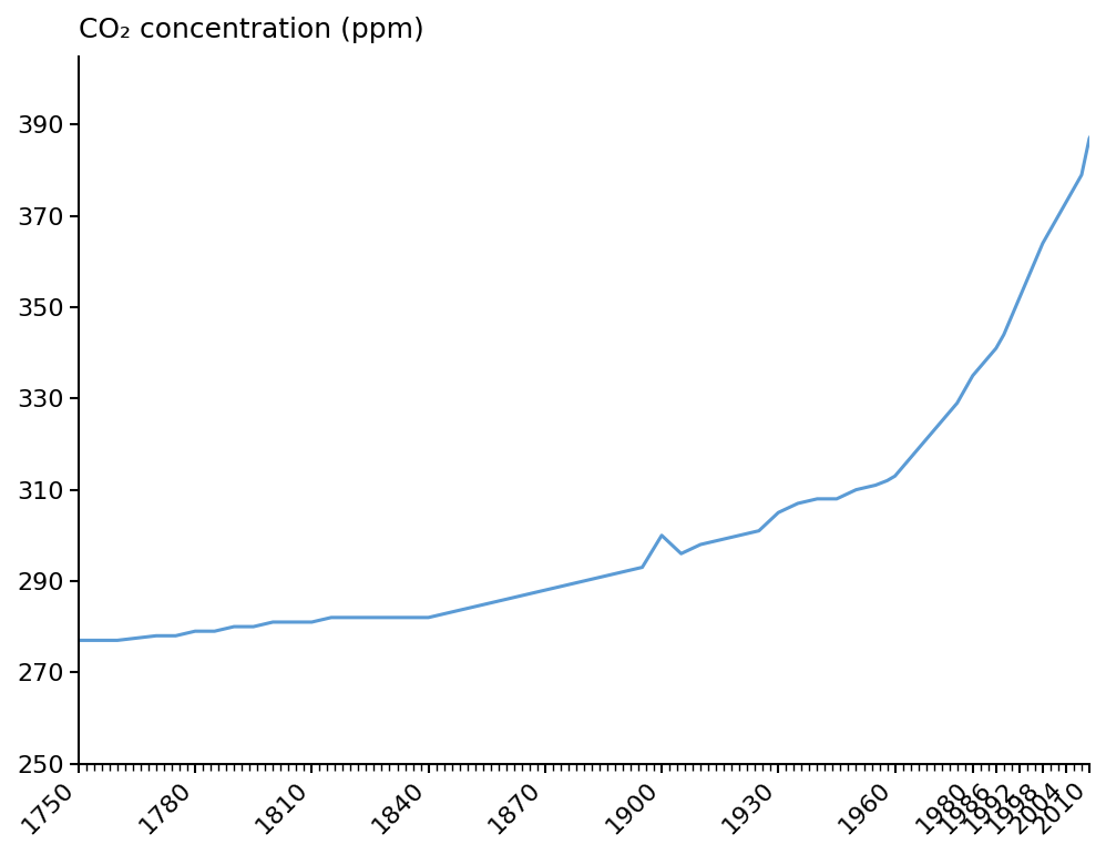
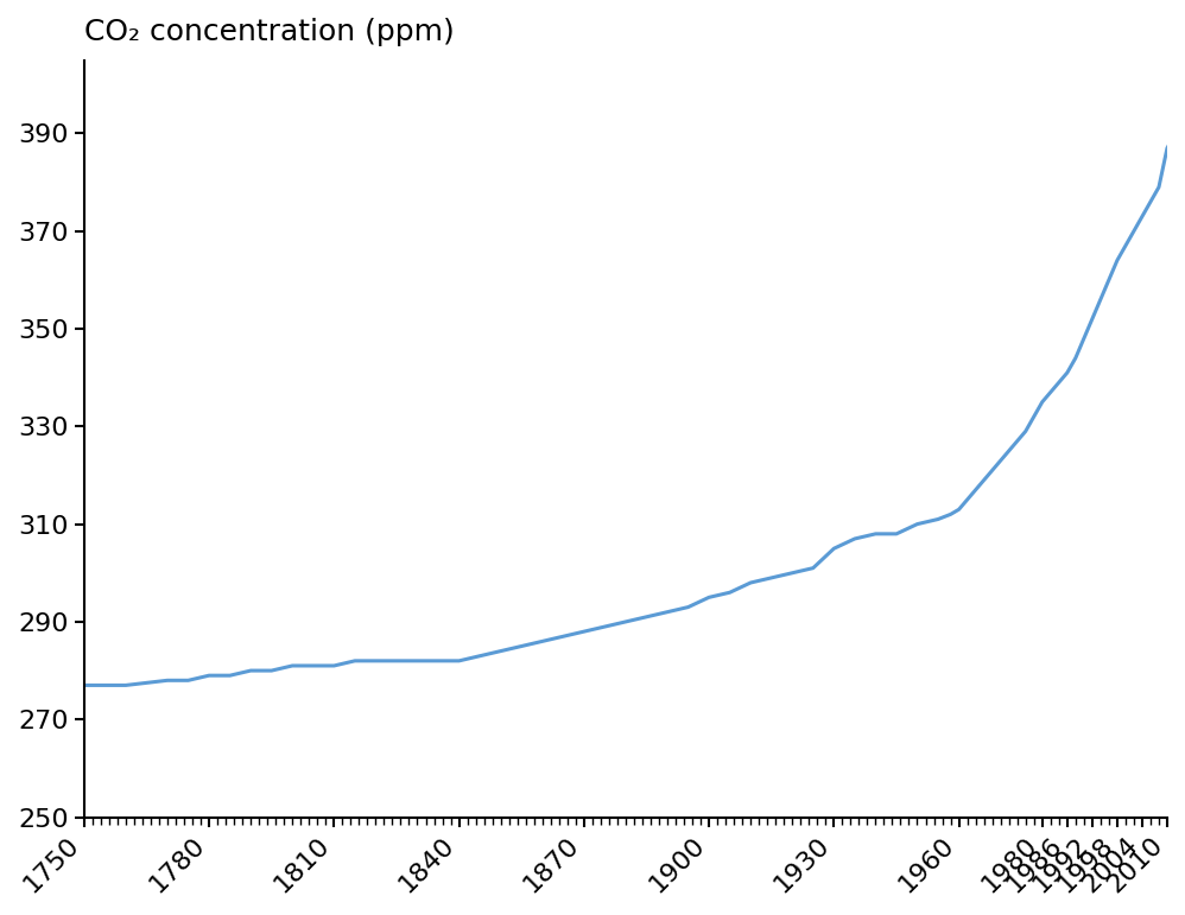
1900: 300.0 -> 295.0
